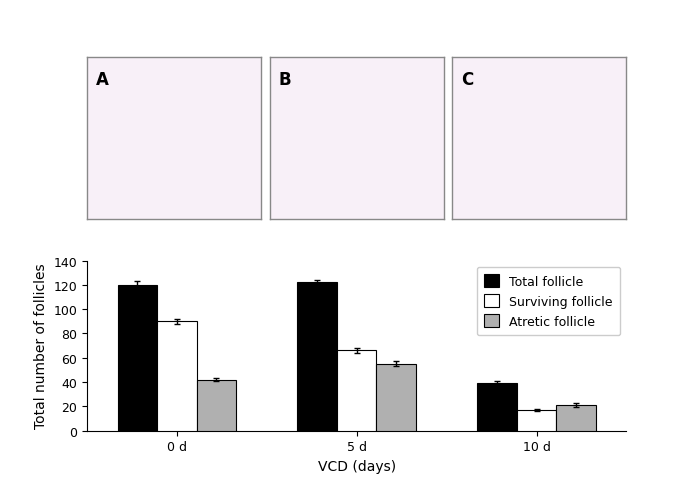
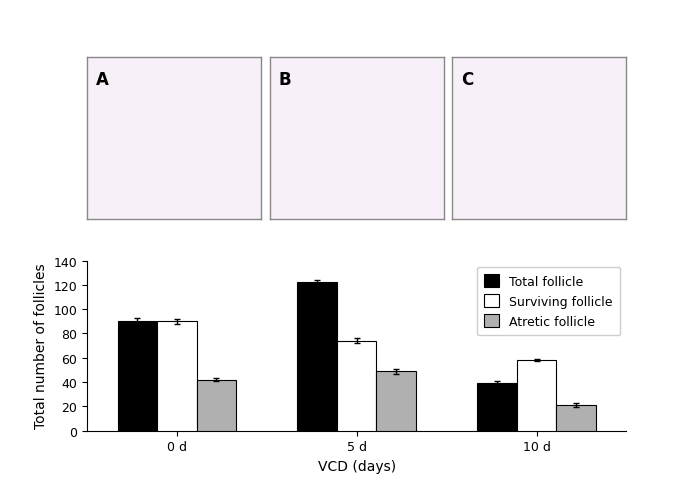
Total follicle/0 d: 120 -> 90
Surviving follicle/5 d: 66 -> 74
Atretic follicle/5 d: 55 -> 49
Surviving follicle/10 d: 17 -> 58
